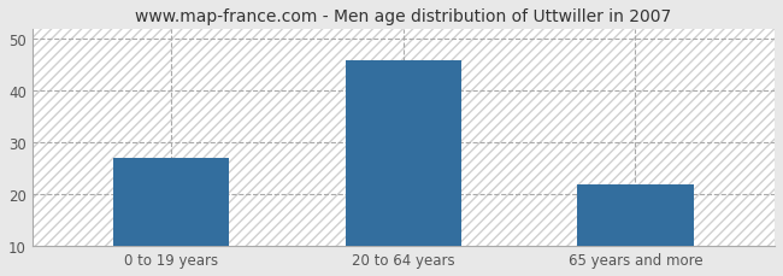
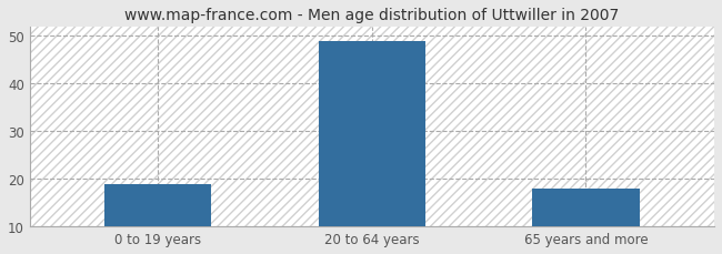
0 to 19 years: 27 -> 19
20 to 64 years: 46 -> 49
65 years and more: 22 -> 18
